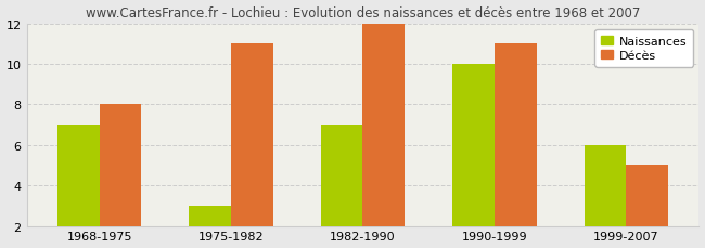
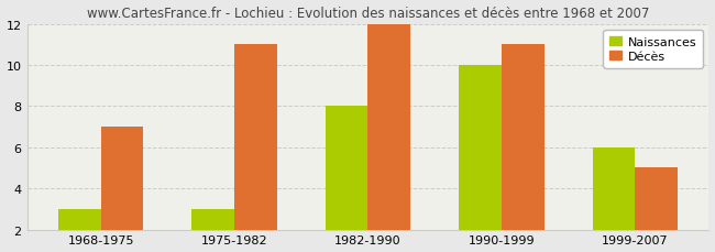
Naissances/1968-1975: 7 -> 3
Décès/1968-1975: 8 -> 7
Naissances/1982-1990: 7 -> 8
